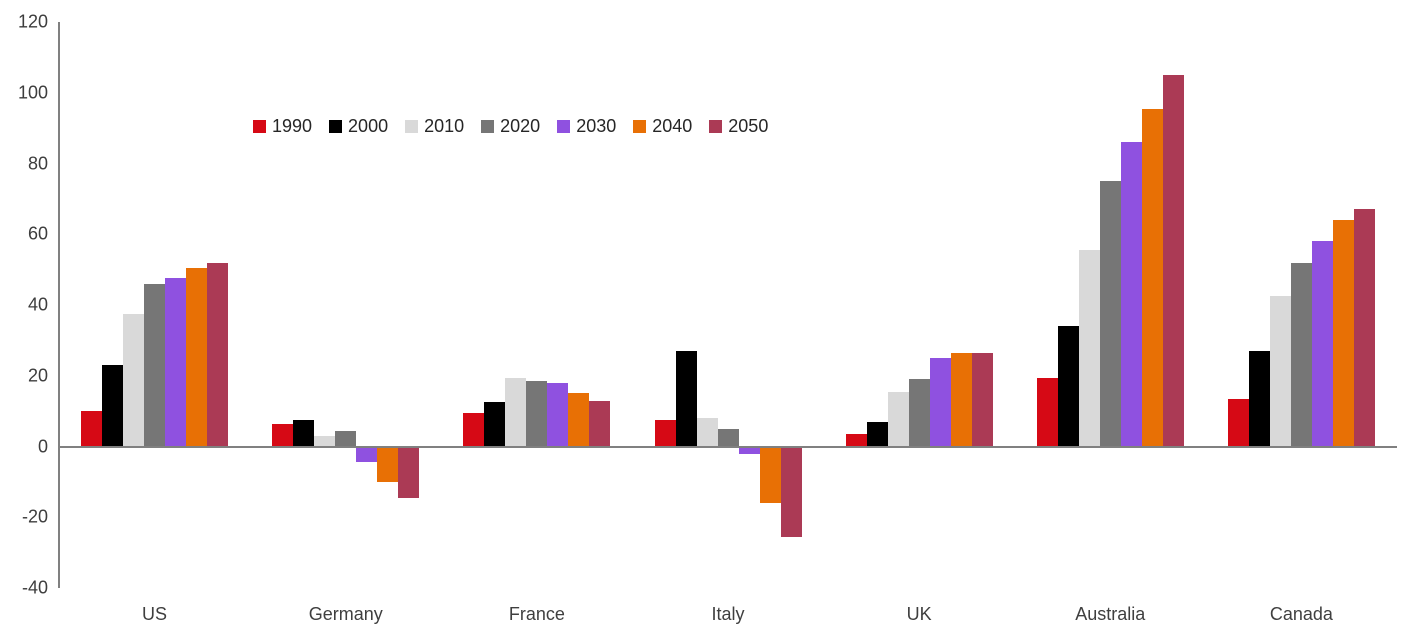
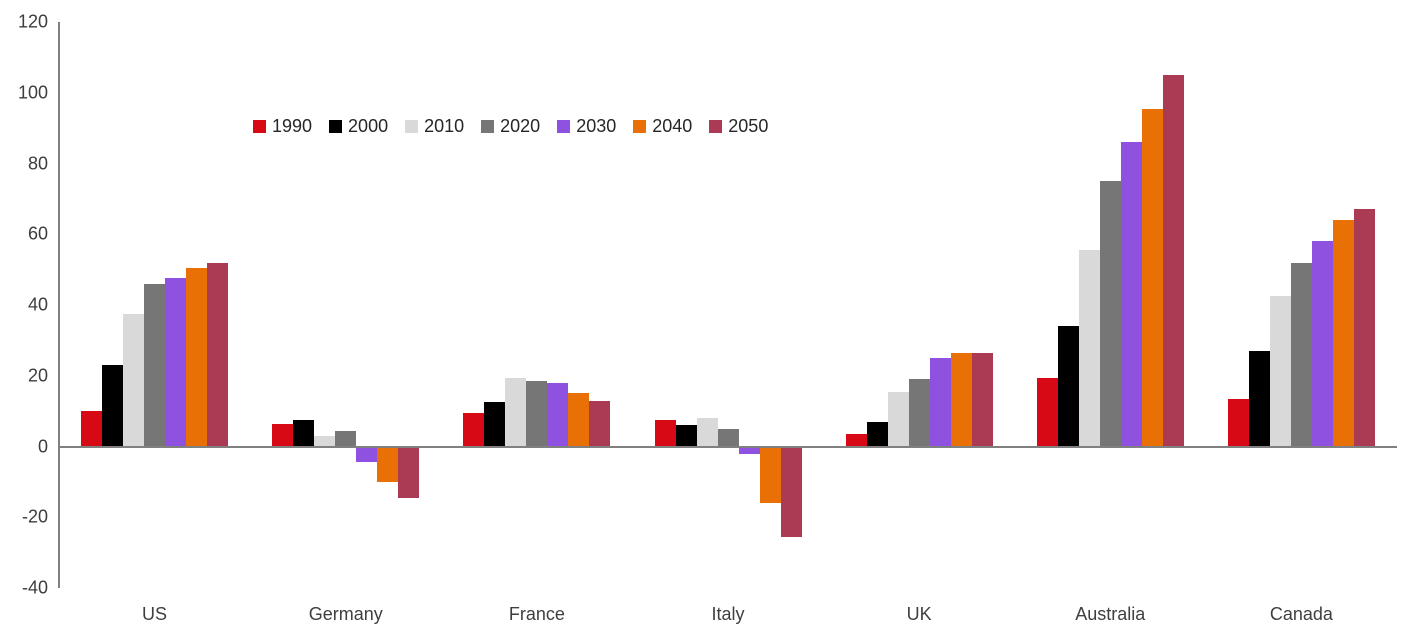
2000/Italy: 27 -> 6
